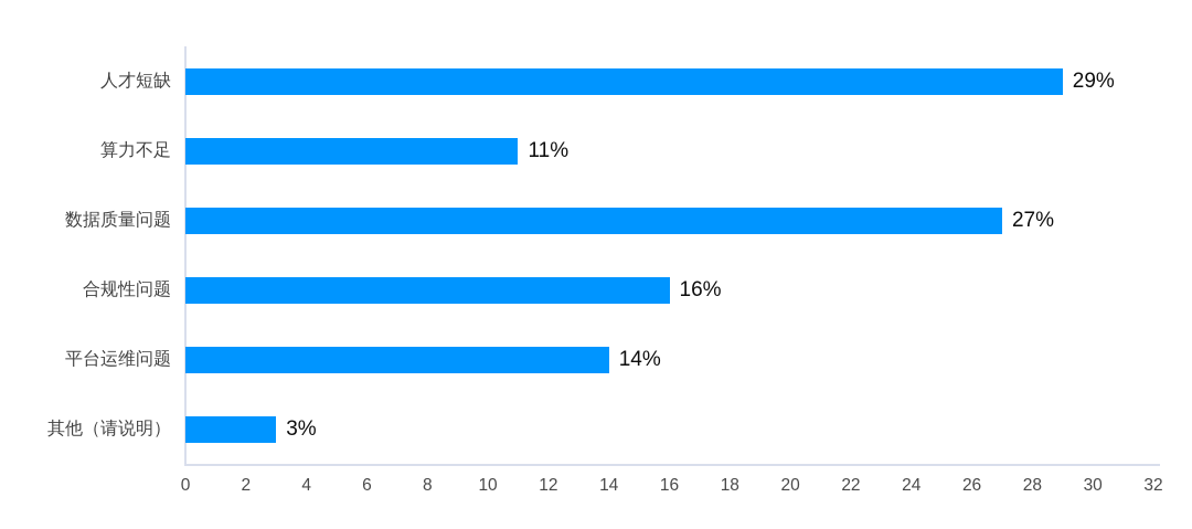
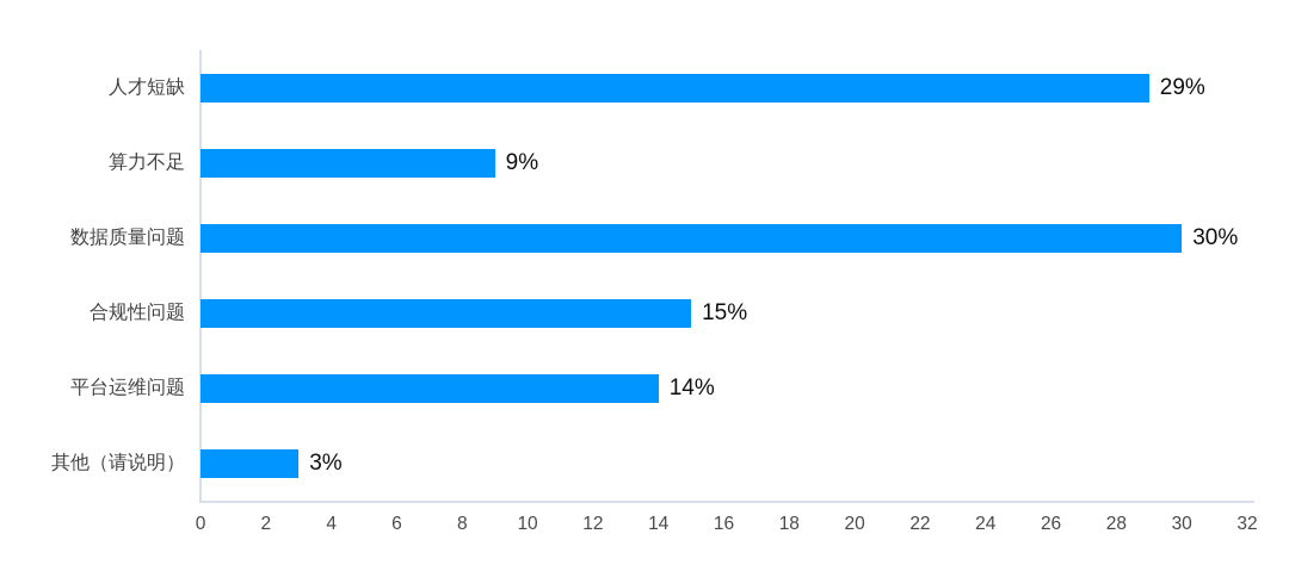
算力不足: 11% -> 9%
数据质量问题: 27% -> 30%
合规性问题: 16% -> 15%
